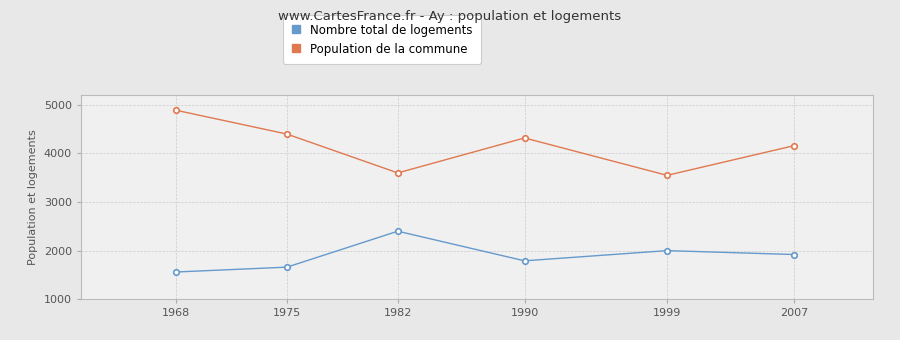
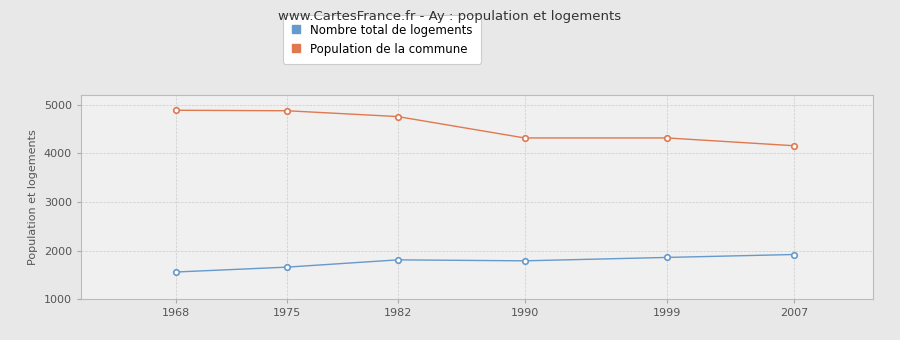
Population de la commune/1975: 4400 -> 4880
Nombre total de logements/1982: 2400 -> 1810
Population de la commune/1982: 3600 -> 4760
Nombre total de logements/1999: 2000 -> 1860
Population de la commune/1999: 3550 -> 4320
